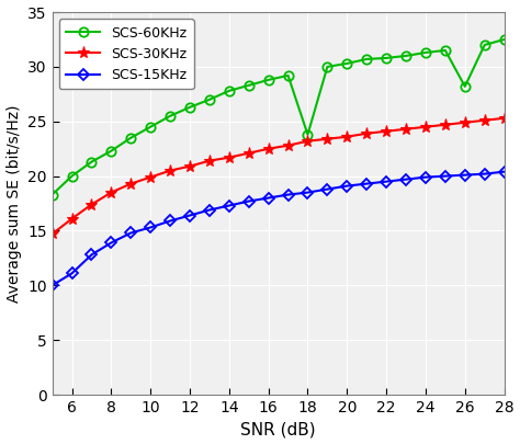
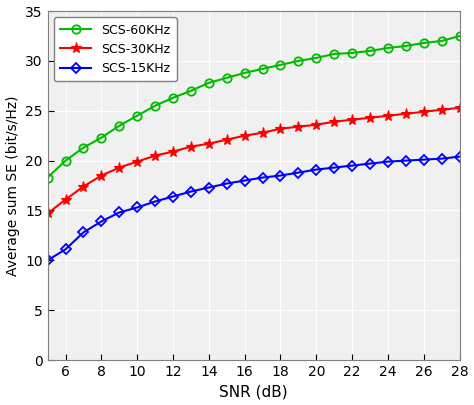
SCS-60KHz/18: 23.8 -> 29.6
SCS-60KHz/26: 28.2 -> 31.8
